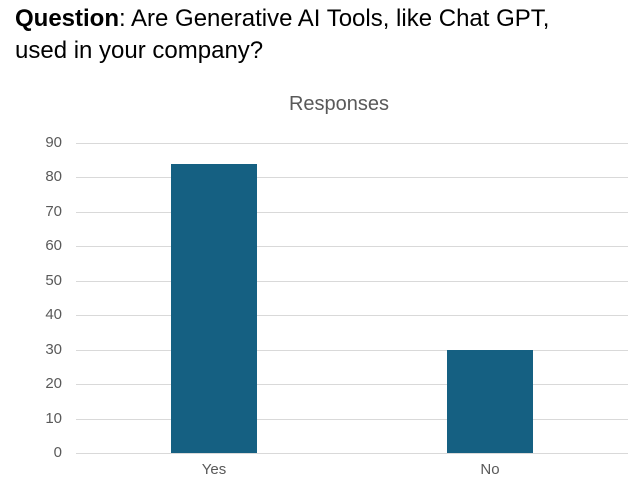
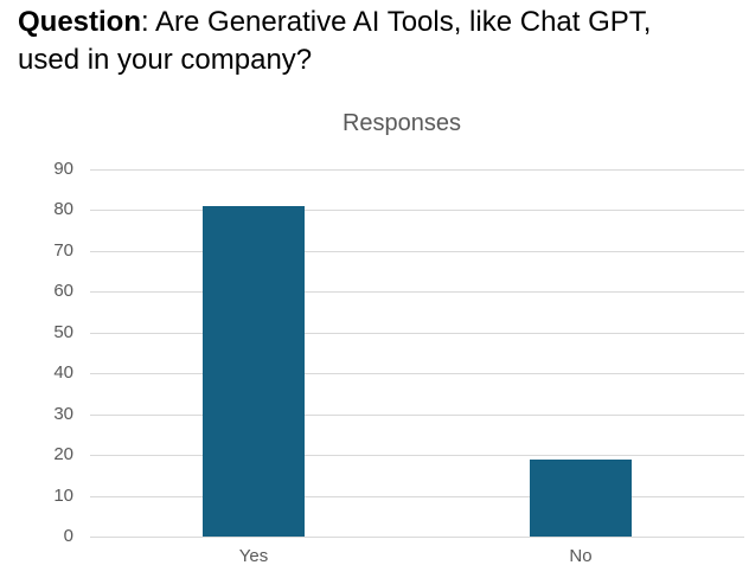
Yes: 84 -> 81
No: 30 -> 19
